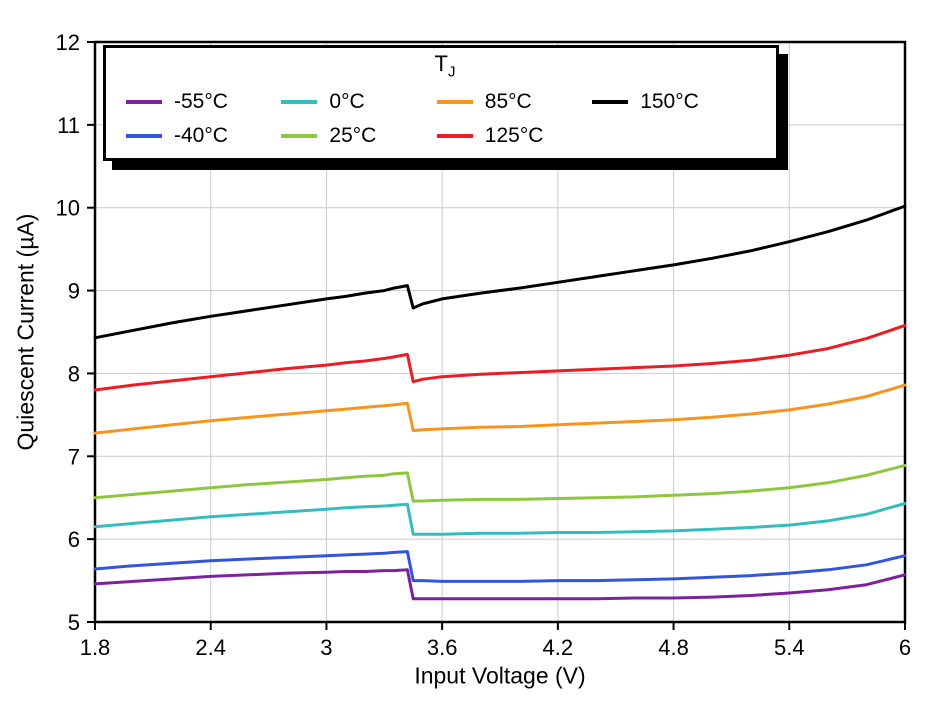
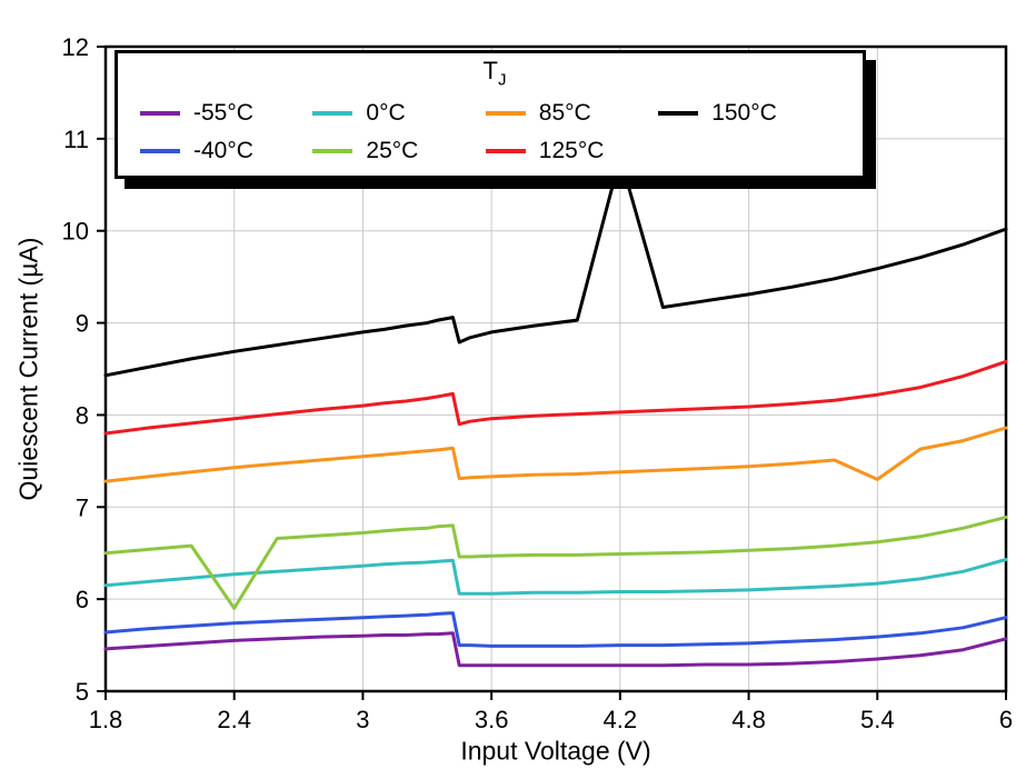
25°C/2.4: 6.6 -> 5.9
150°C/4.2: 9.1 -> 10.8
85°C/5.4: 7.6 -> 7.3
